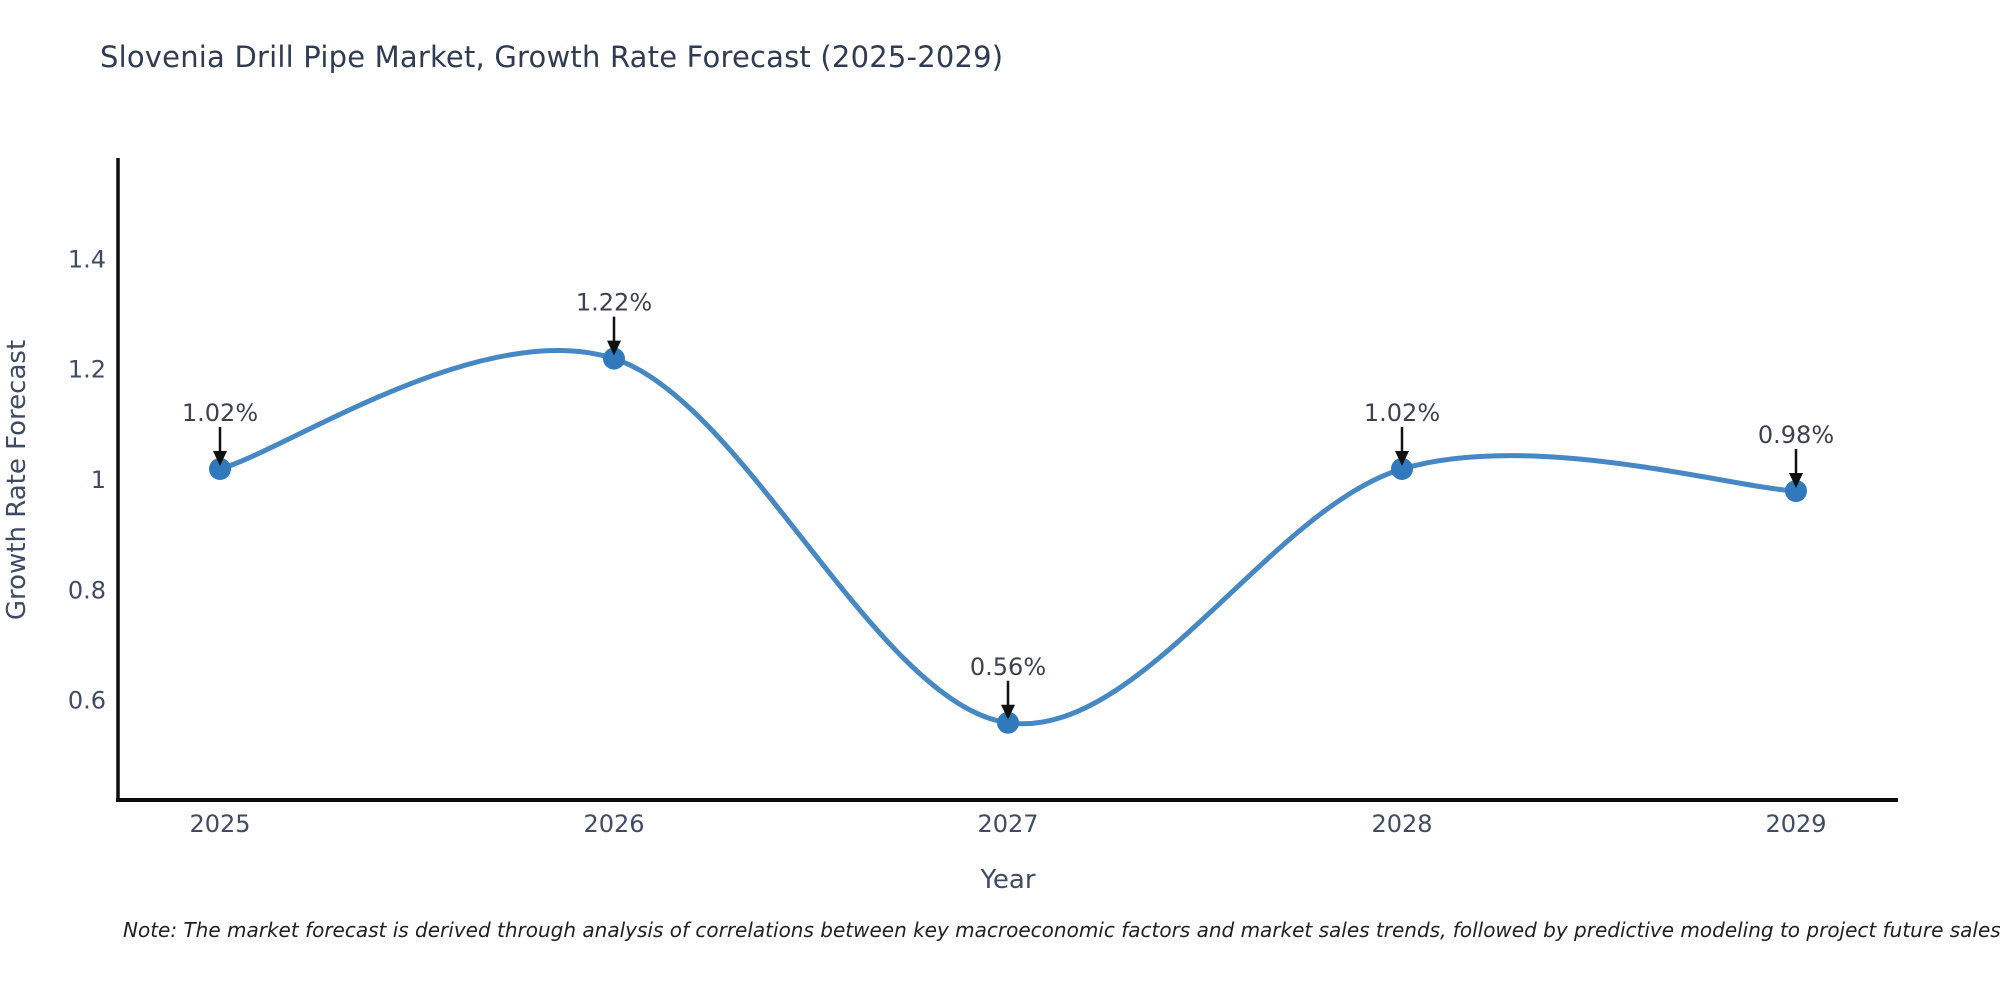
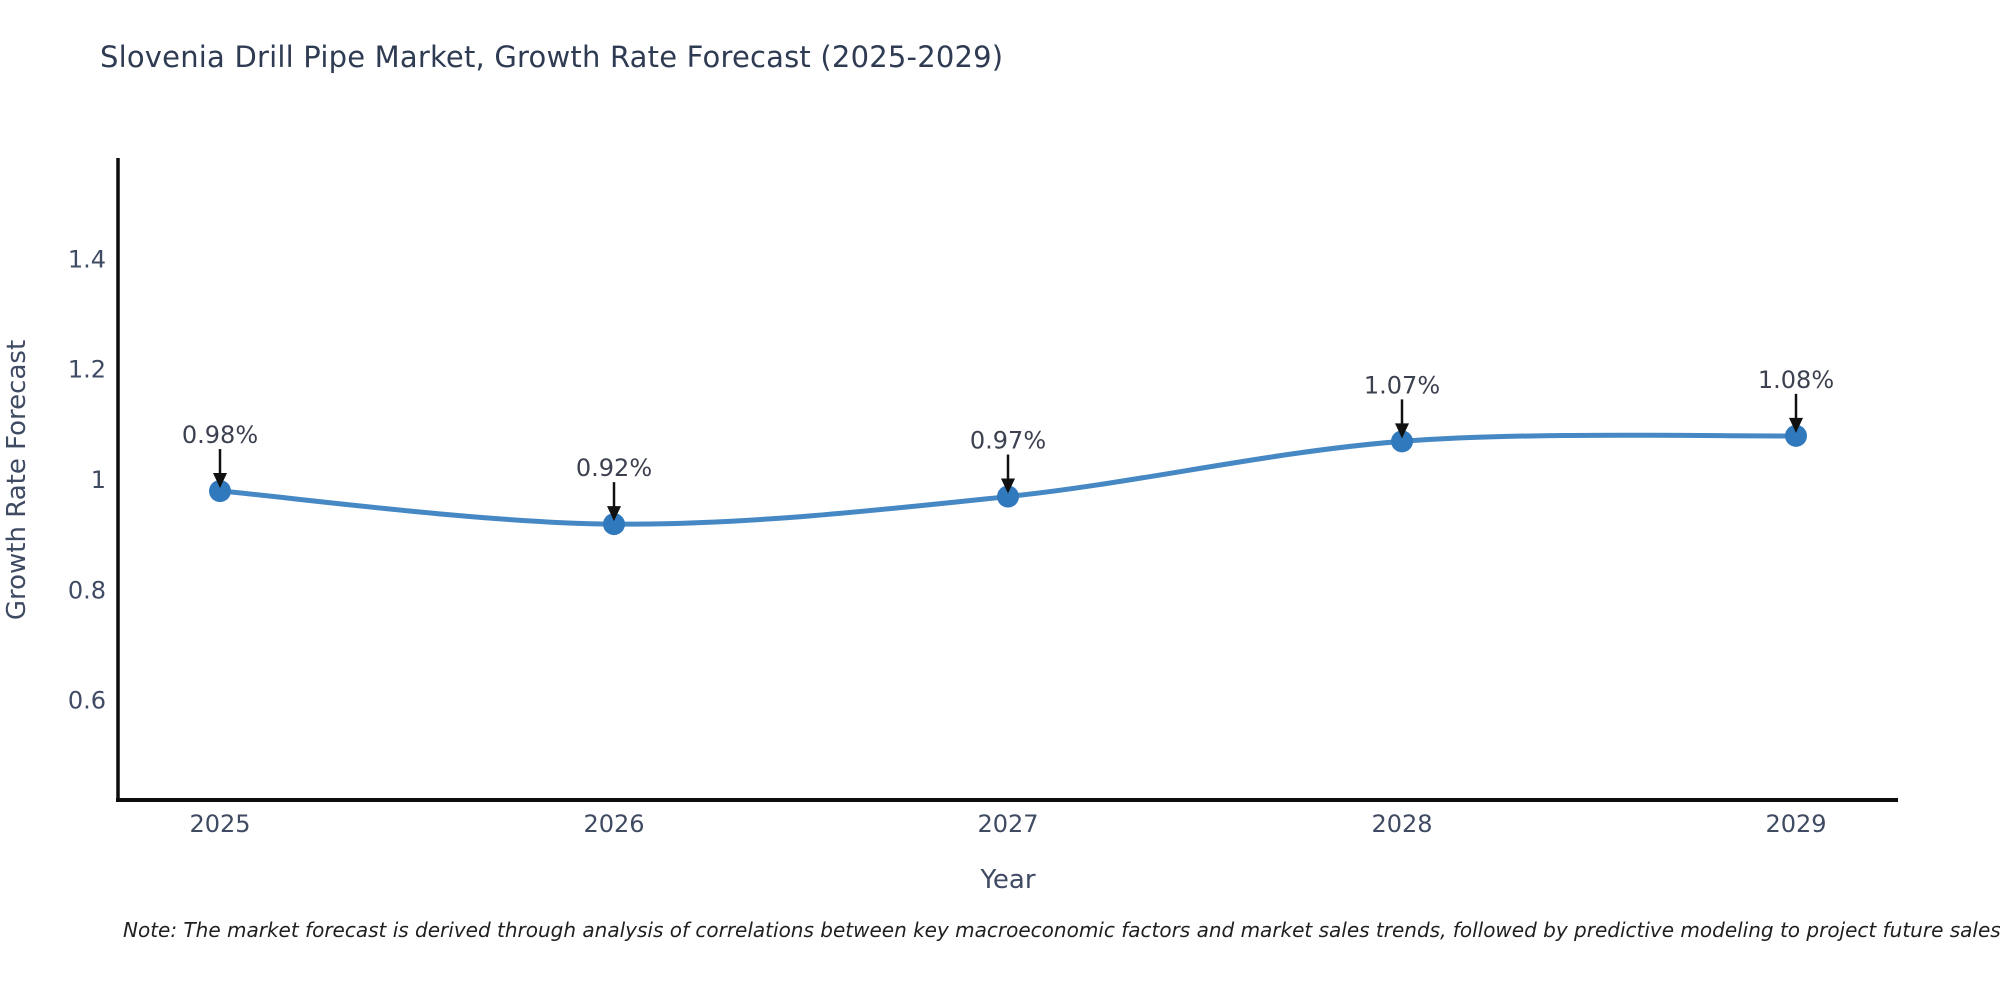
2025: 1.02% -> 0.98%
2026: 1.22% -> 0.92%
2027: 0.56% -> 0.97%
2028: 1.02% -> 1.07%
2029: 0.98% -> 1.08%
